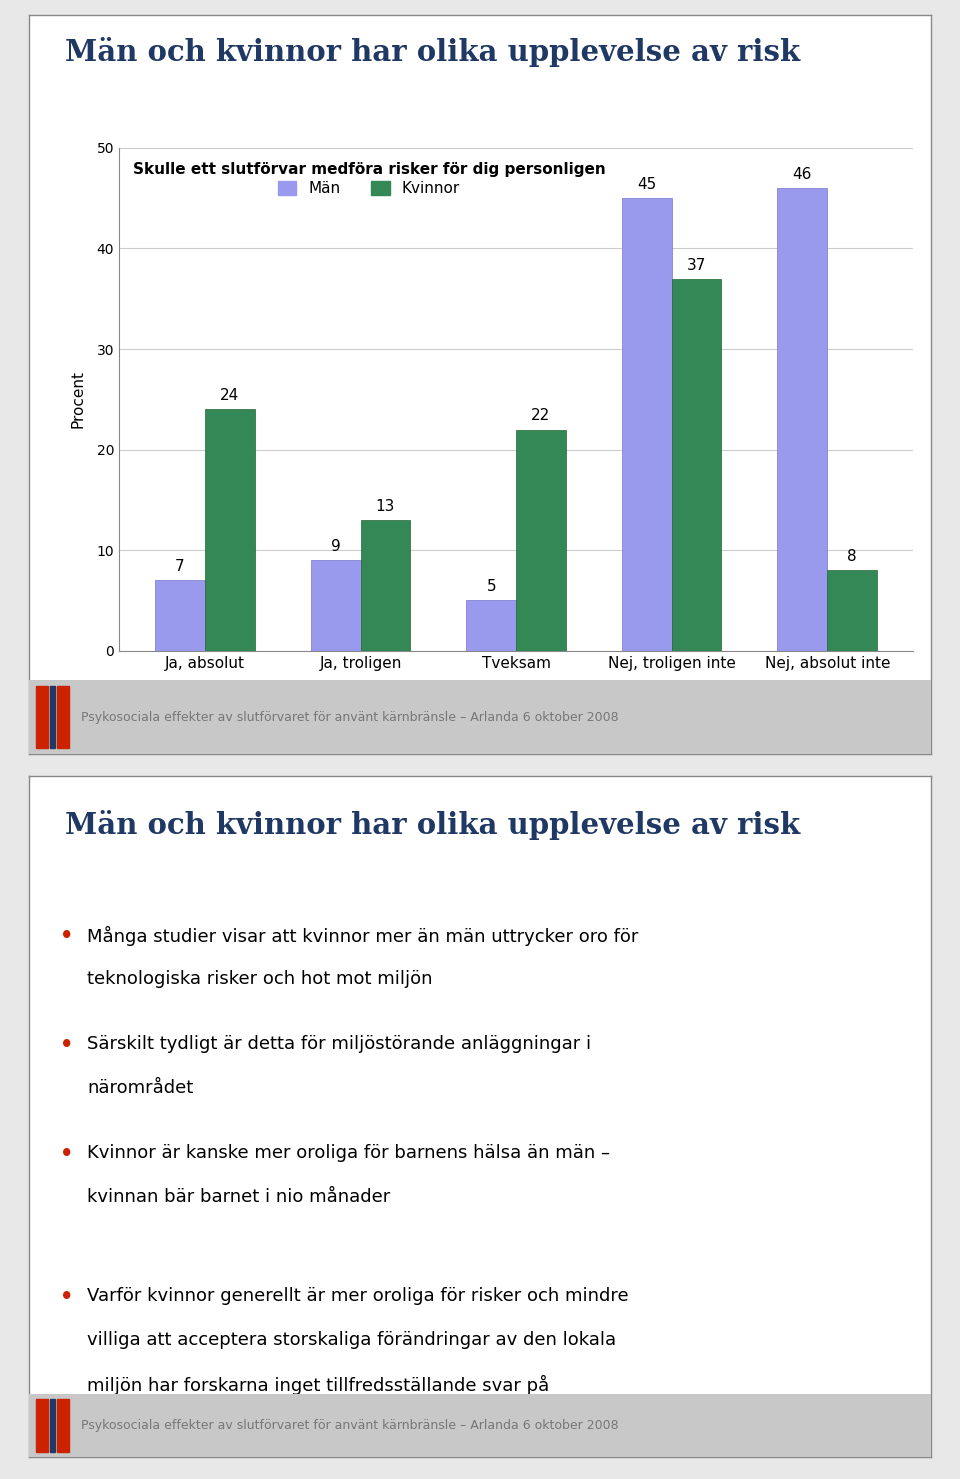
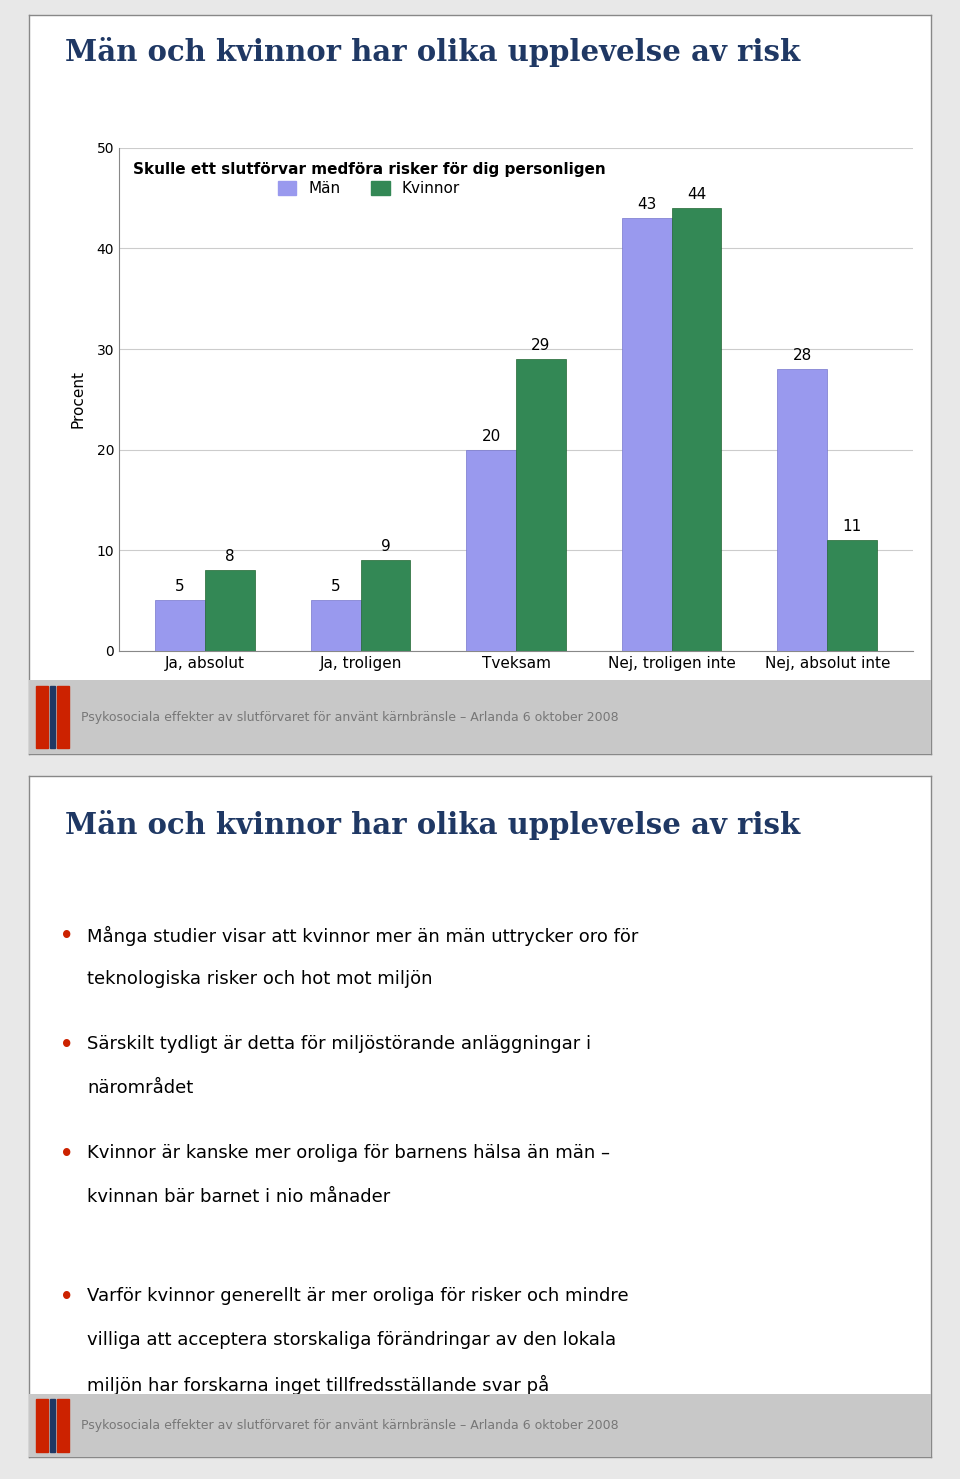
Män/Ja, absolut: 7 -> 5
Kvinnor/Ja, absolut: 24 -> 8
Män/Ja, troligen: 9 -> 5
Kvinnor/Ja, troligen: 13 -> 9
Män/Tveksam: 5 -> 20
Kvinnor/Tveksam: 22 -> 29
Män/Nej, troligen inte: 45 -> 43
Kvinnor/Nej, troligen inte: 37 -> 44
Män/Nej, absolut inte: 46 -> 28
Kvinnor/Nej, absolut inte: 8 -> 11
